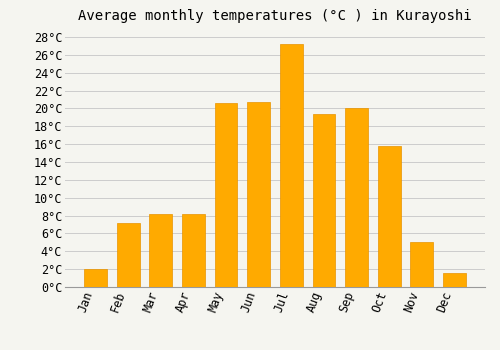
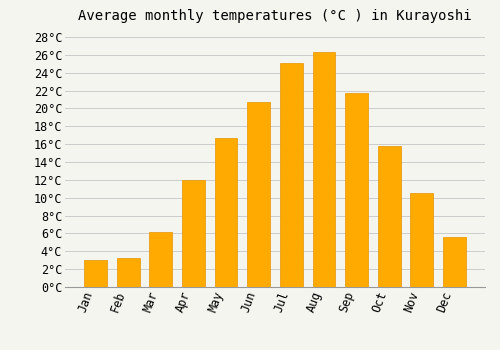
Jan: 2.0°C -> 3.0°C
Feb: 7.2°C -> 3.3°C
Mar: 8.2°C -> 6.2°C
Apr: 8.2°C -> 12.0°C
May: 20.6°C -> 16.7°C
Jul: 27.2°C -> 25.1°C
Aug: 19.4°C -> 26.3°C
Sep: 20.0°C -> 21.7°C
Nov: 5.0°C -> 10.5°C
Dec: 1.6°C -> 5.6°C
